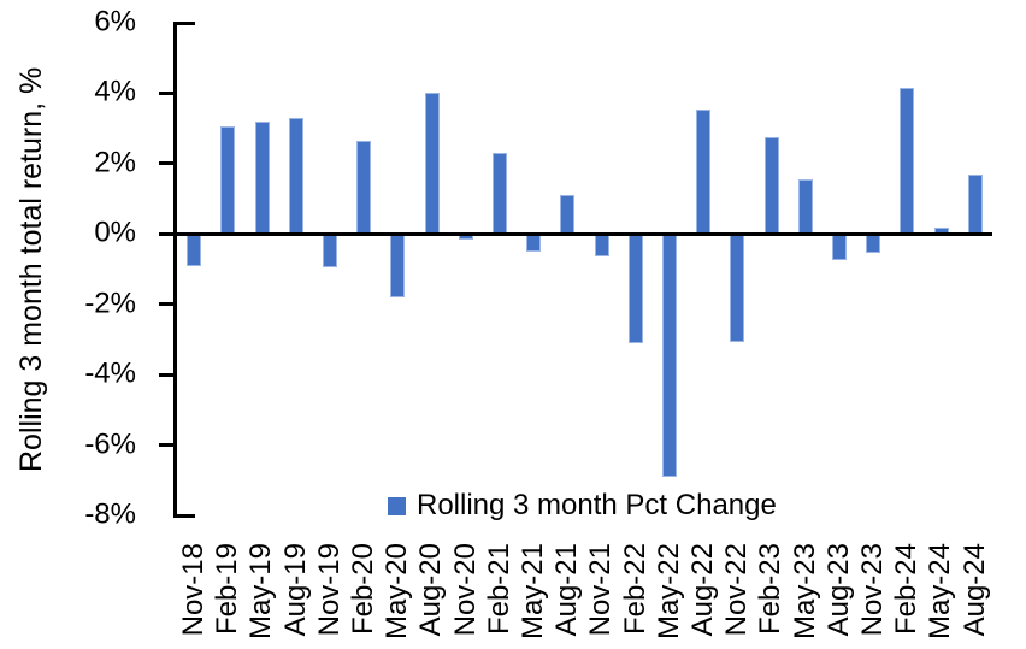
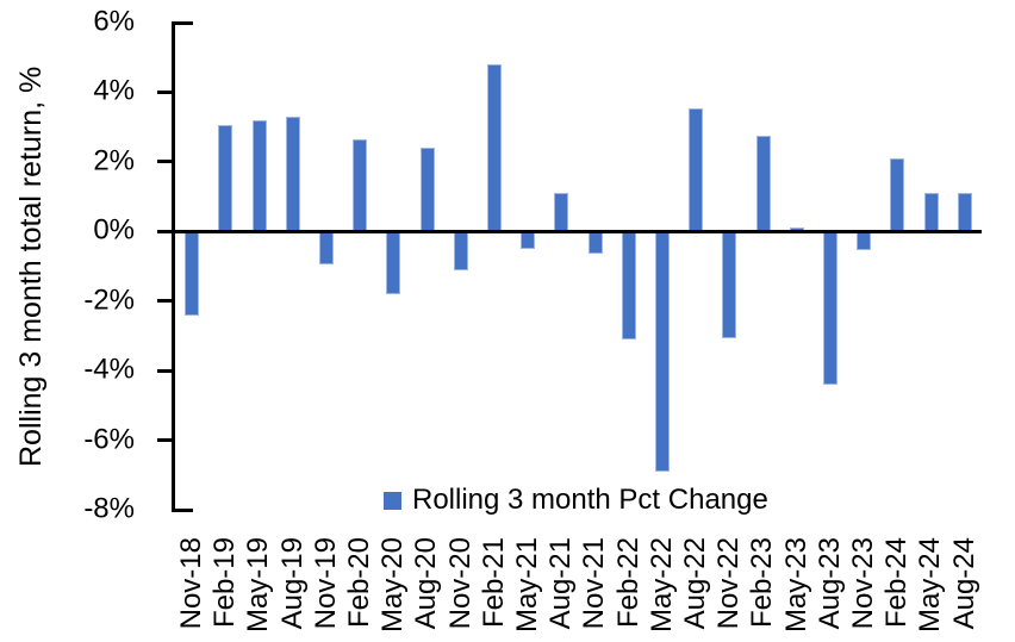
Nov-18: -0.9% -> -2.4%
Aug-20: 4.0% -> 2.4%
Nov-20: -0.1% -> -1.1%
Feb-21: 2.3% -> 4.8%
May-23: 1.6% -> 0.1%
Aug-23: -0.8% -> -4.4%
Feb-24: 4.2% -> 2.1%
May-24: 0.2% -> 1.1%
Aug-24: 1.7% -> 1.1%
